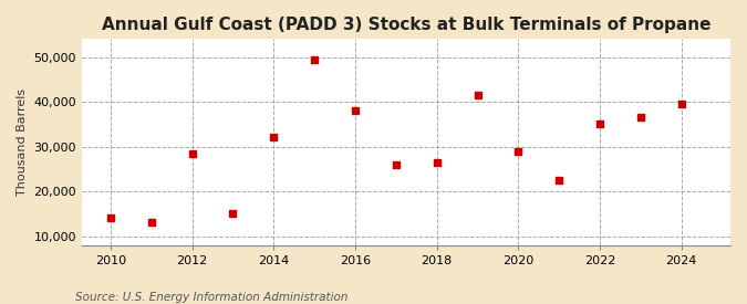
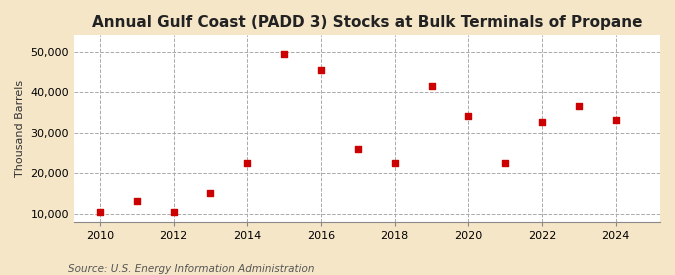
2010: 14,000 -> 10,500
2012: 28,500 -> 10,500
2014: 32,000 -> 22,500
2016: 38,000 -> 45,500
2018: 26,500 -> 22,500
2020: 29,000 -> 34,000
2022: 35,000 -> 32,500
2024: 39,500 -> 33,000
